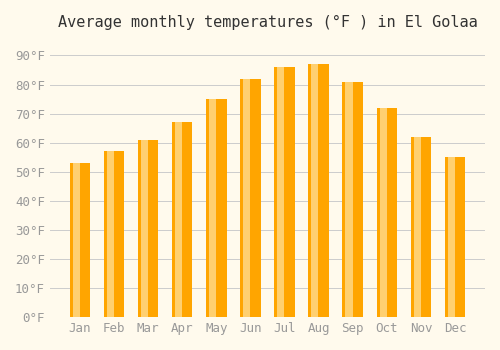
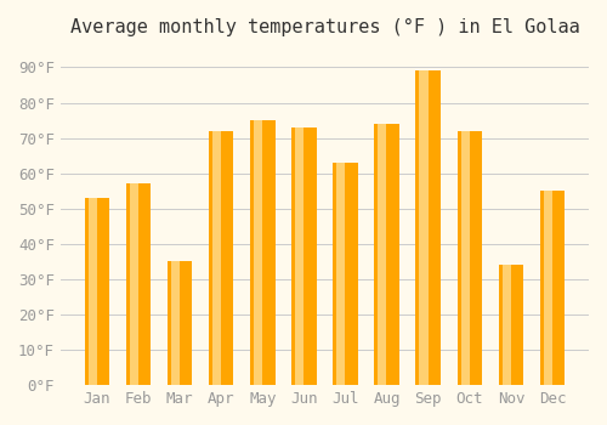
Mar: 61°F -> 35°F
Apr: 67°F -> 72°F
Jun: 82°F -> 73°F
Jul: 86°F -> 63°F
Aug: 87°F -> 74°F
Sep: 81°F -> 89°F
Nov: 62°F -> 34°F
